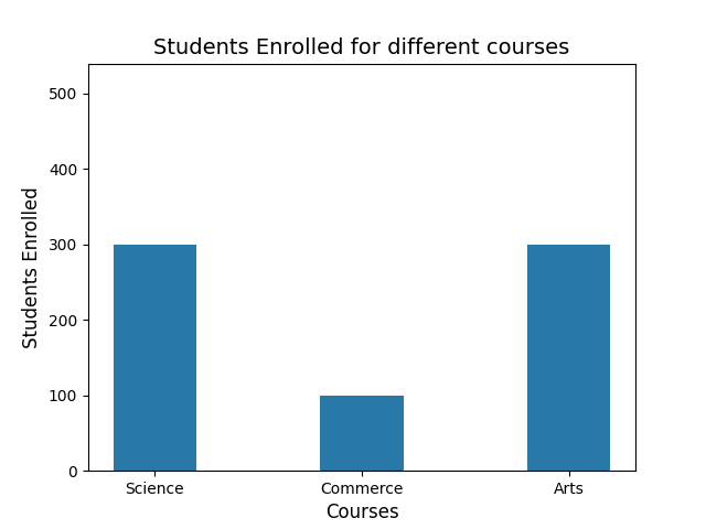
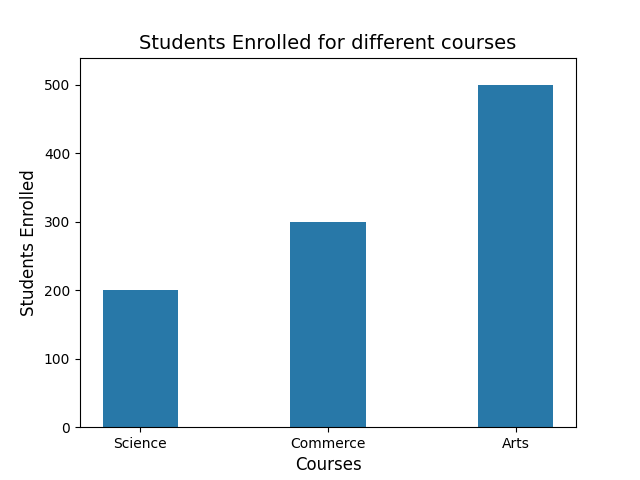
Science: 300 -> 200
Commerce: 100 -> 300
Arts: 300 -> 500
